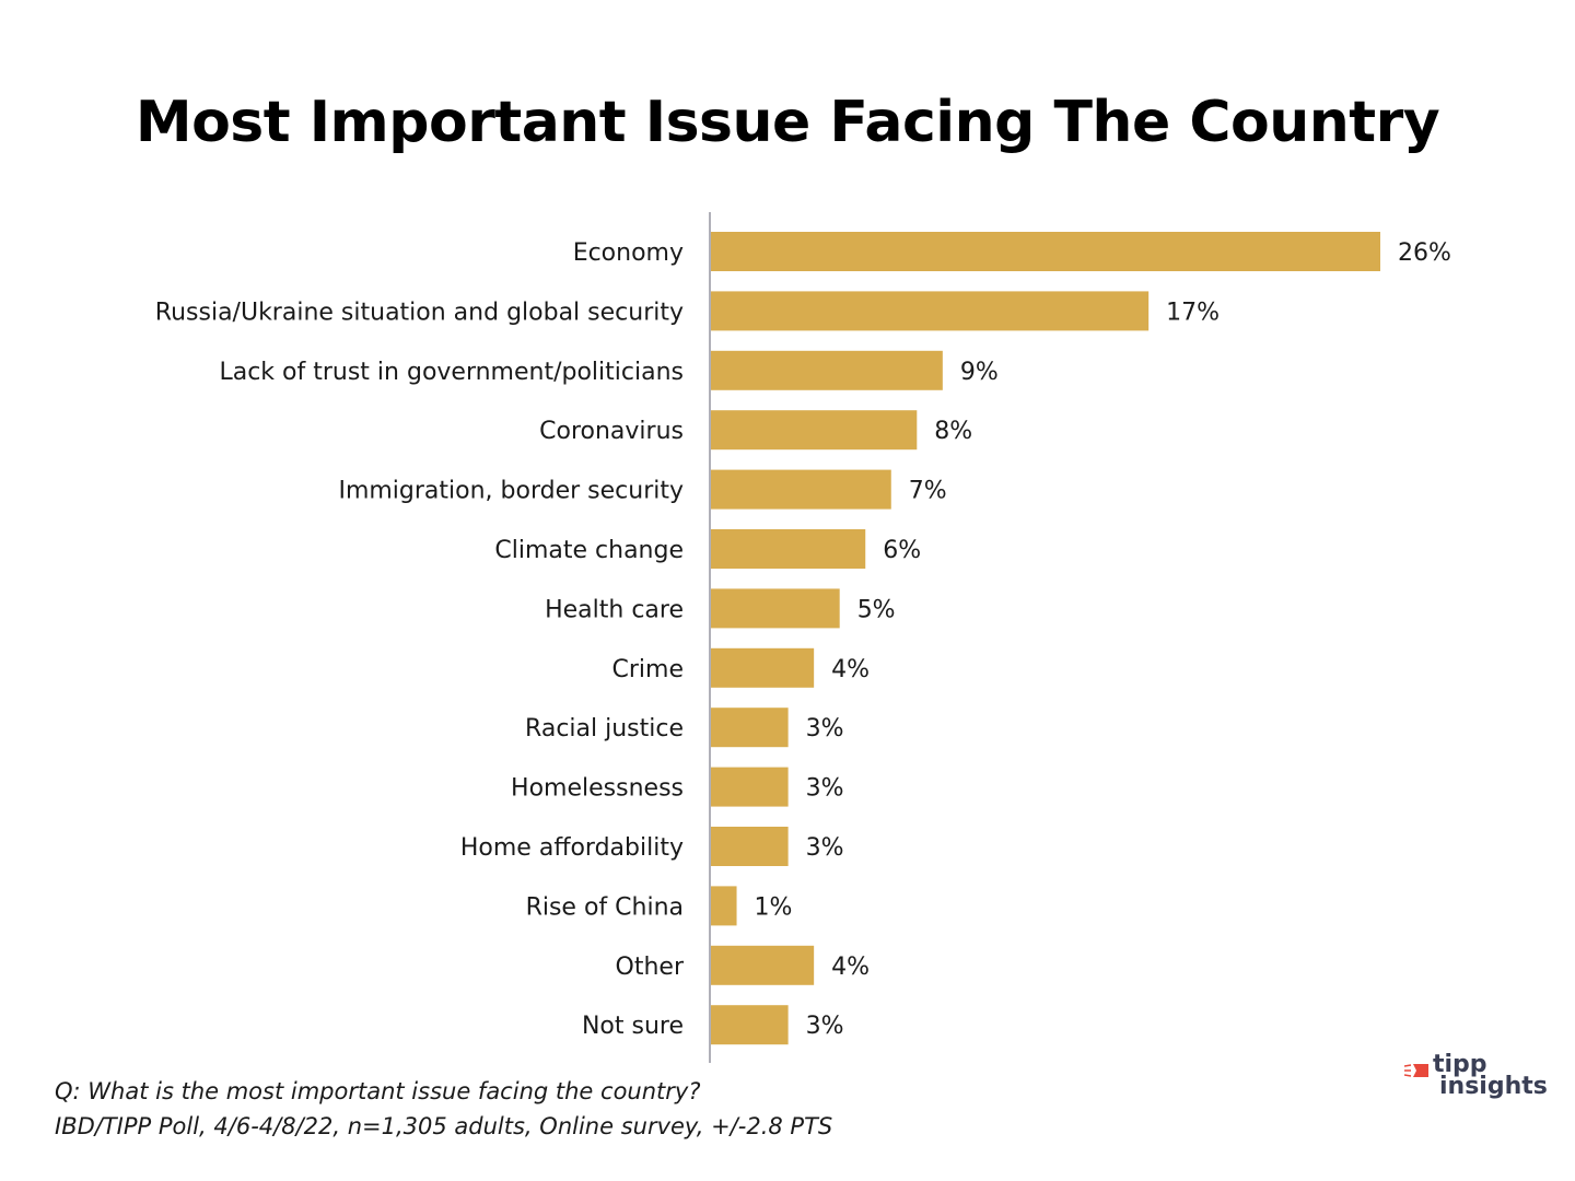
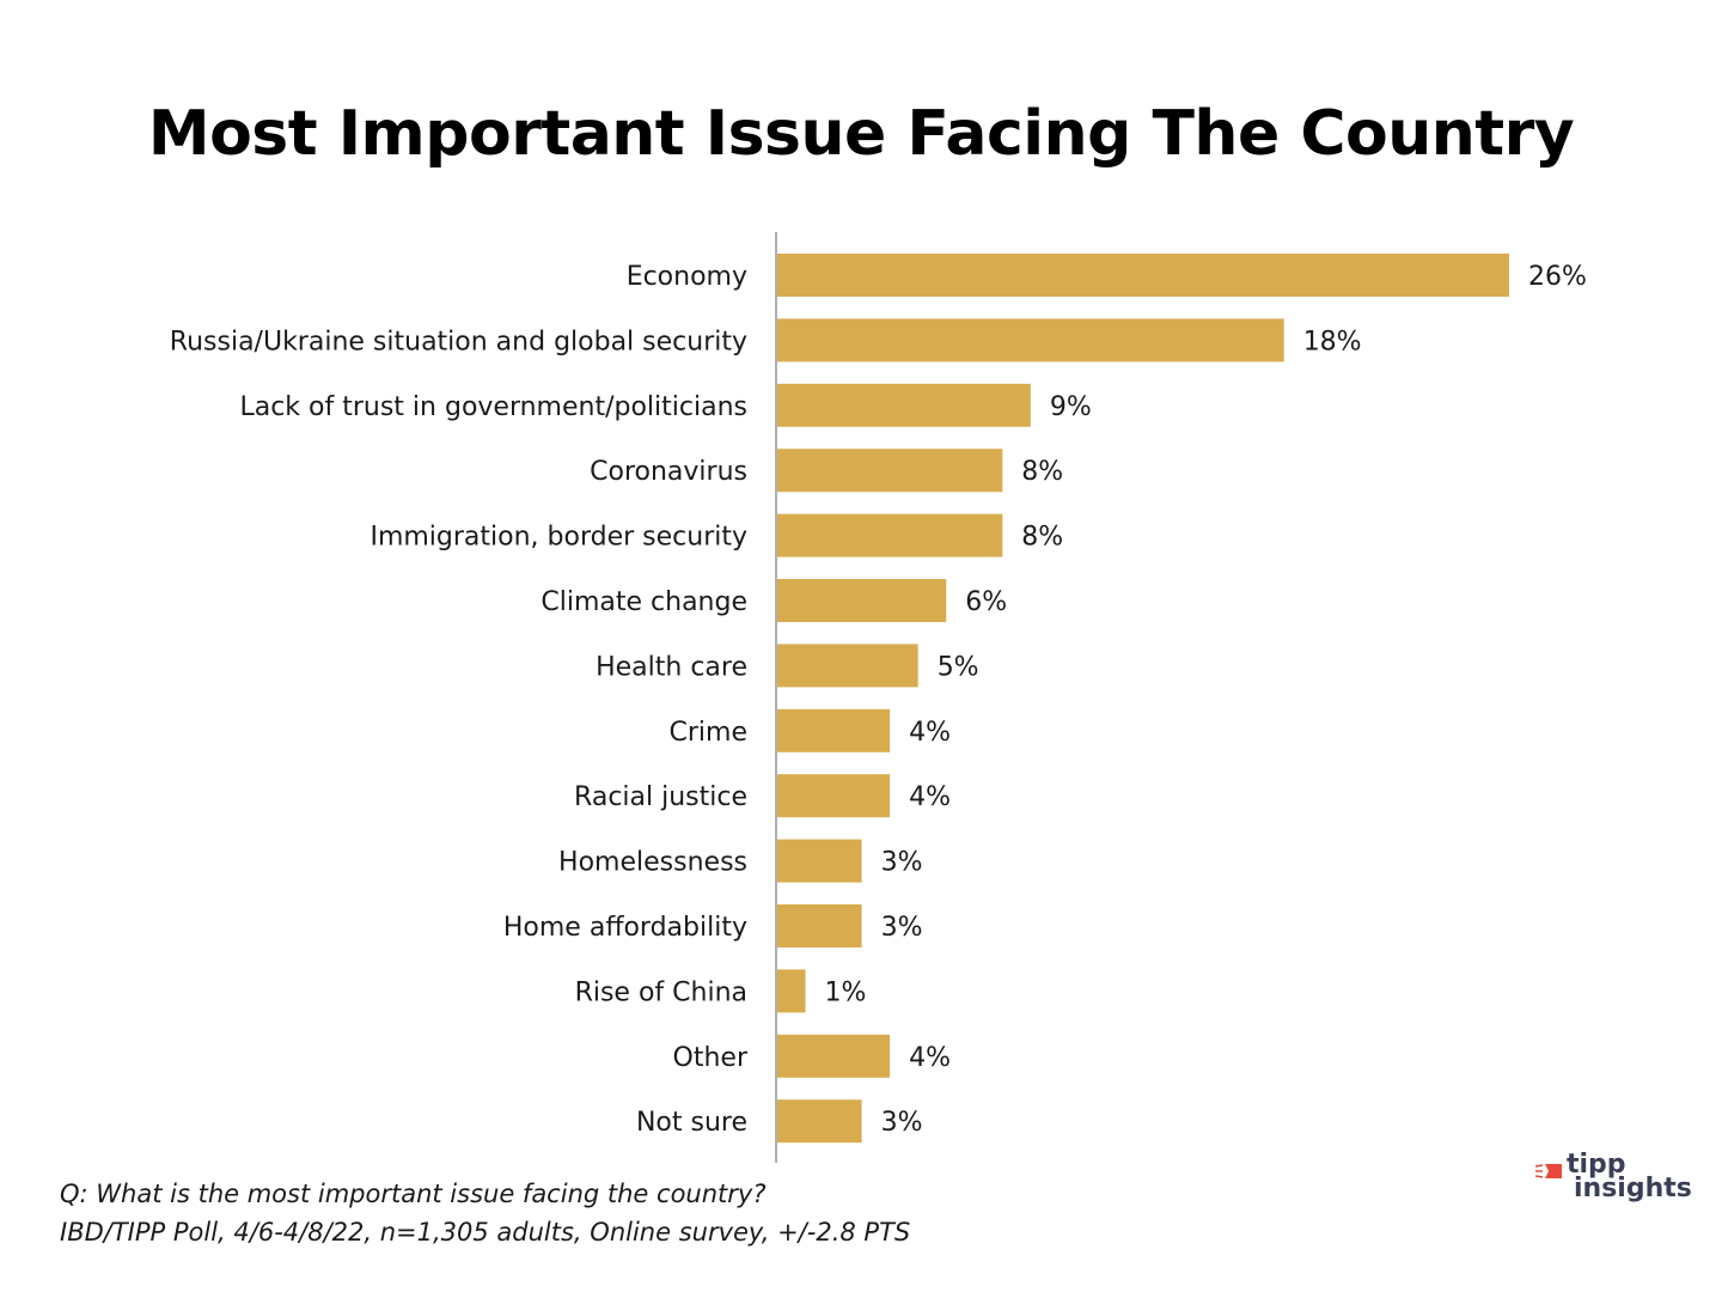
Russia/Ukraine situation and global security: 17% -> 18%
Immigration, border security: 7% -> 8%
Racial justice: 3% -> 4%
